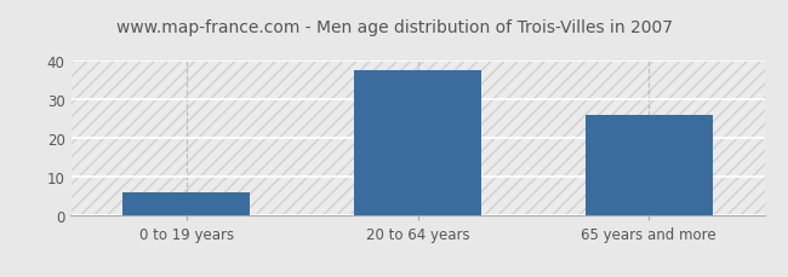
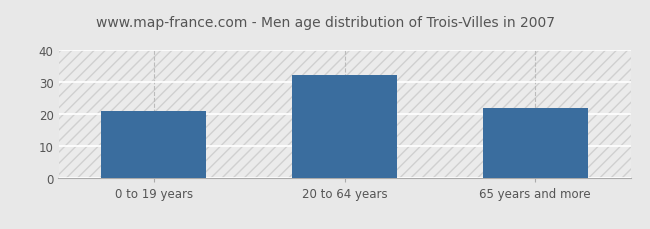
0 to 19 years: 6.0 -> 21.0
20 to 64 years: 37.5 -> 32.0
65 years and more: 26.0 -> 22.0
